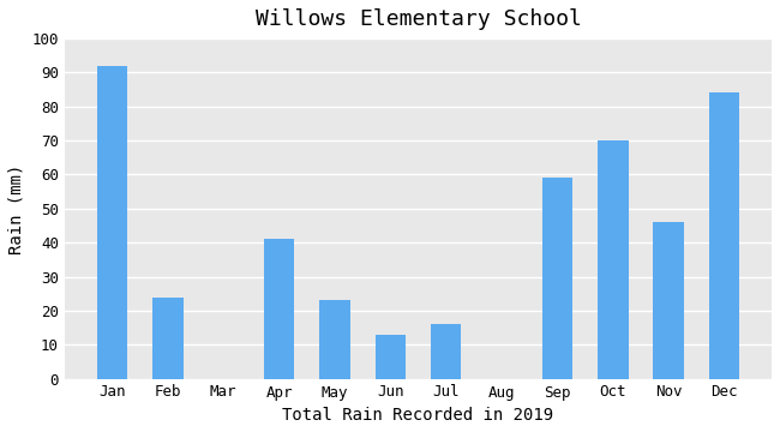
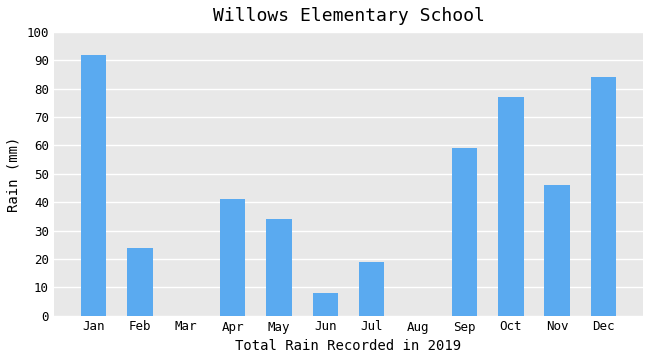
May: 23 -> 34
Jun: 13 -> 8
Jul: 16 -> 19
Oct: 70 -> 77
